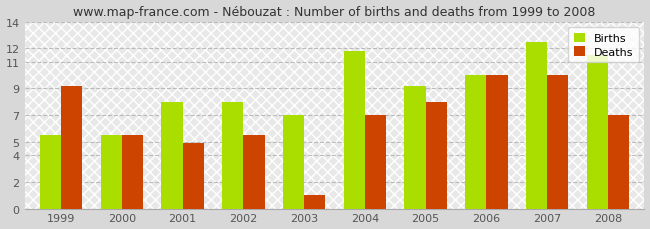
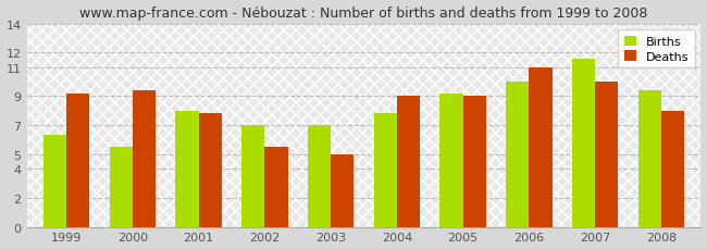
Births/1999: 5.5 -> 6.3
Deaths/2000: 5.5 -> 9.4
Deaths/2001: 4.9 -> 7.8
Births/2002: 8.0 -> 7.0
Deaths/2003: 1.0 -> 5.0
Births/2004: 11.8 -> 7.8
Deaths/2004: 7.0 -> 9.0
Deaths/2005: 8.0 -> 9.0
Deaths/2006: 10.0 -> 11.0
Births/2007: 12.5 -> 11.6
Births/2008: 11.5 -> 9.4
Deaths/2008: 7.0 -> 8.0
